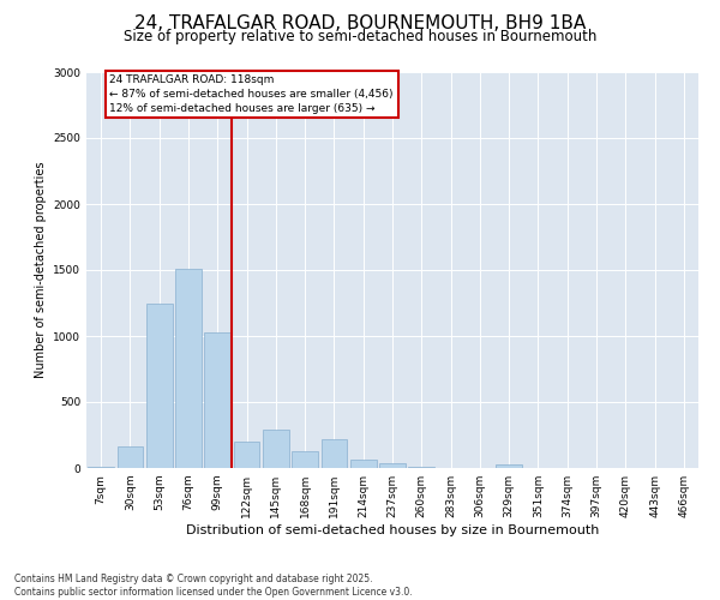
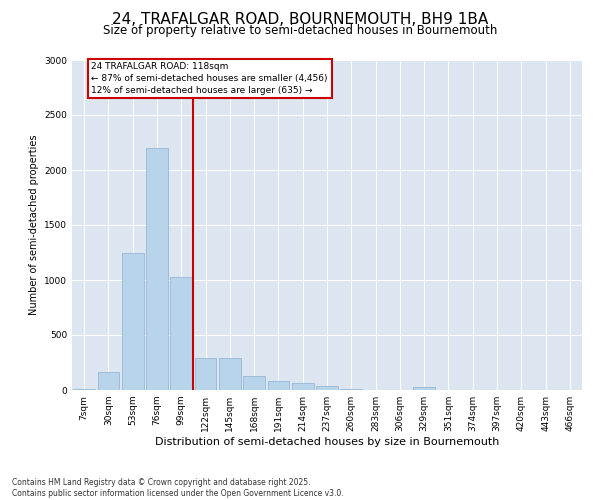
76sqm: 1510 -> 2200
122sqm: 200 -> 300
191sqm: 220 -> 80
